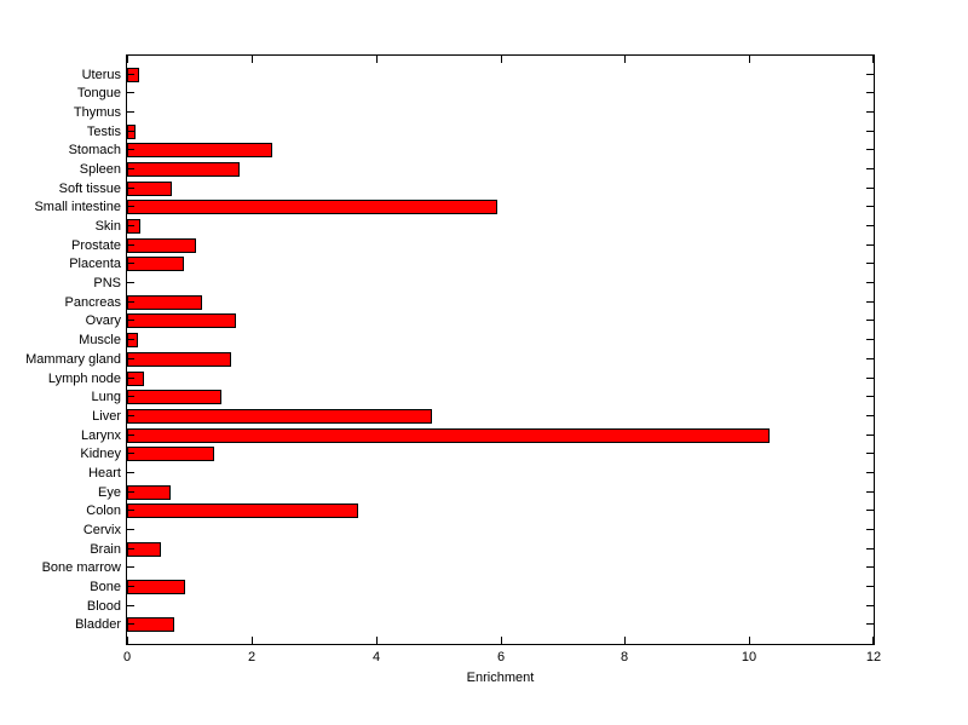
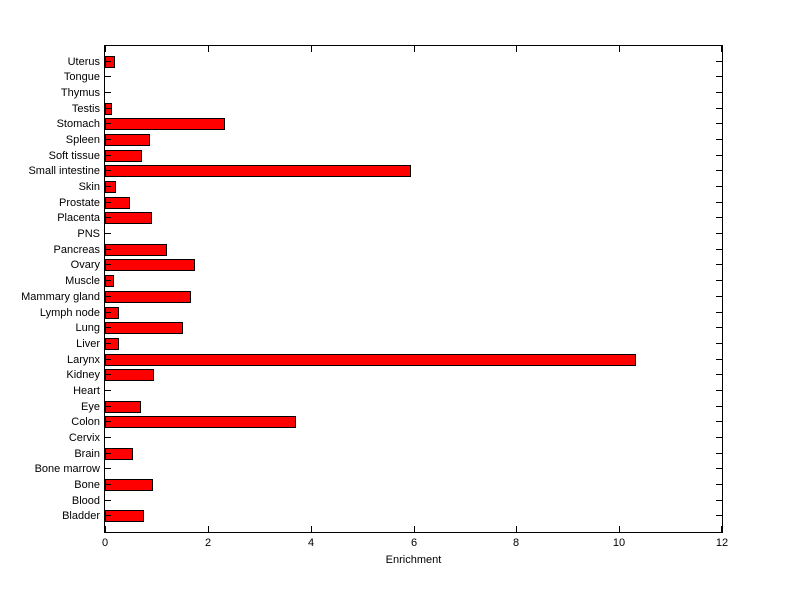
Spleen: 1.8 -> 0.9
Prostate: 1.1 -> 0.5
Liver: 4.9 -> 0.3
Kidney: 1.4 -> 1.0
